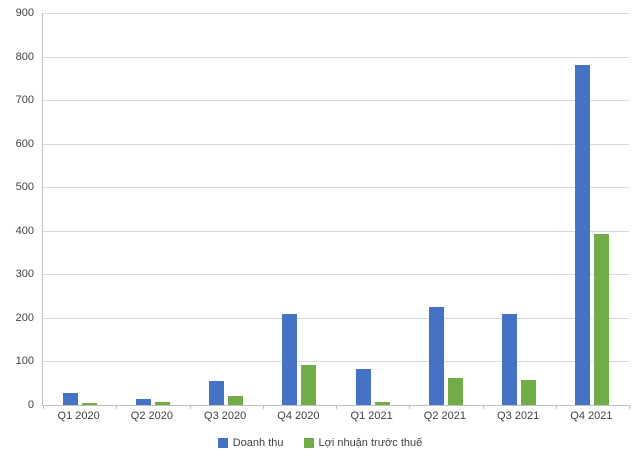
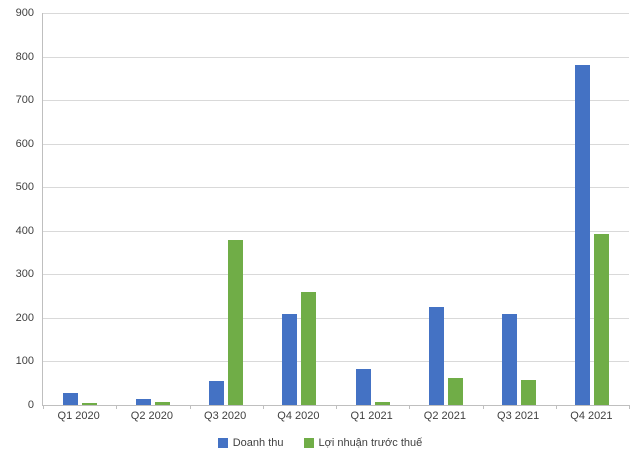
Lợi nhuận trước thuế/Q3 2020: 20 -> 380
Lợi nhuận trước thuế/Q4 2020: 90 -> 260
